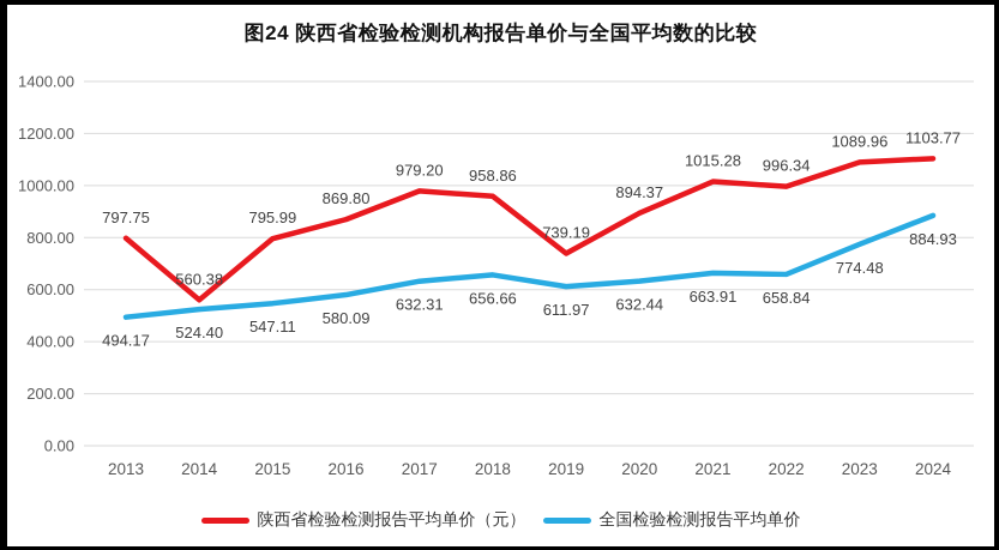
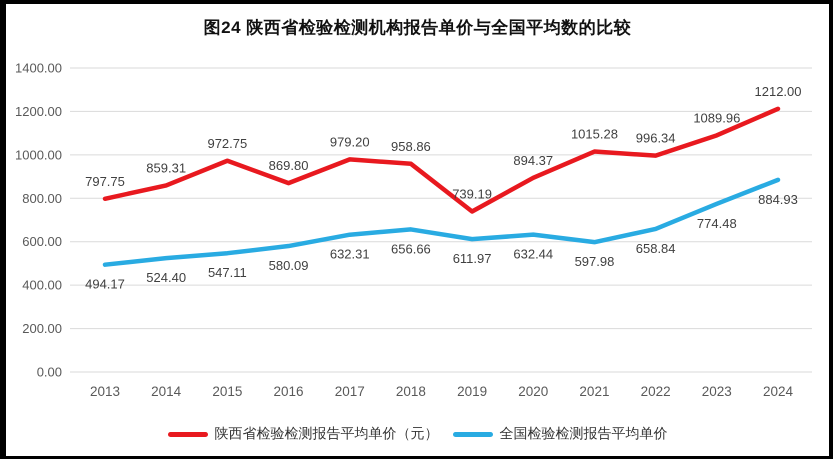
陕西省检验检测报告平均单价（元）/2014: 560.38 -> 859.31
陕西省检验检测报告平均单价（元）/2015: 795.99 -> 972.75
全国检验检测报告平均单价/2021: 663.91 -> 597.98
陕西省检验检测报告平均单价（元）/2024: 1103.77 -> 1212.00
